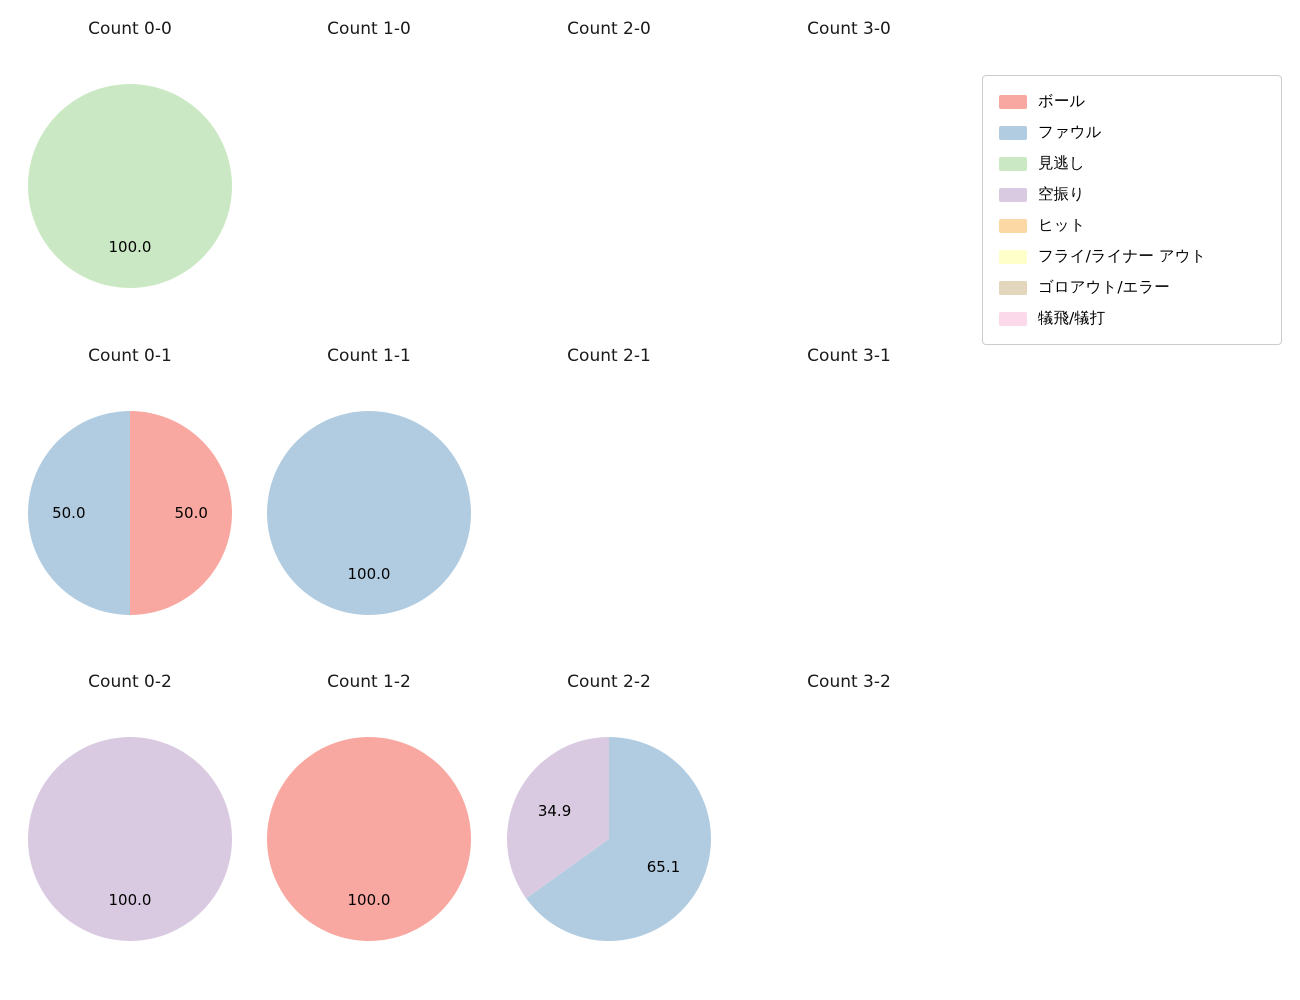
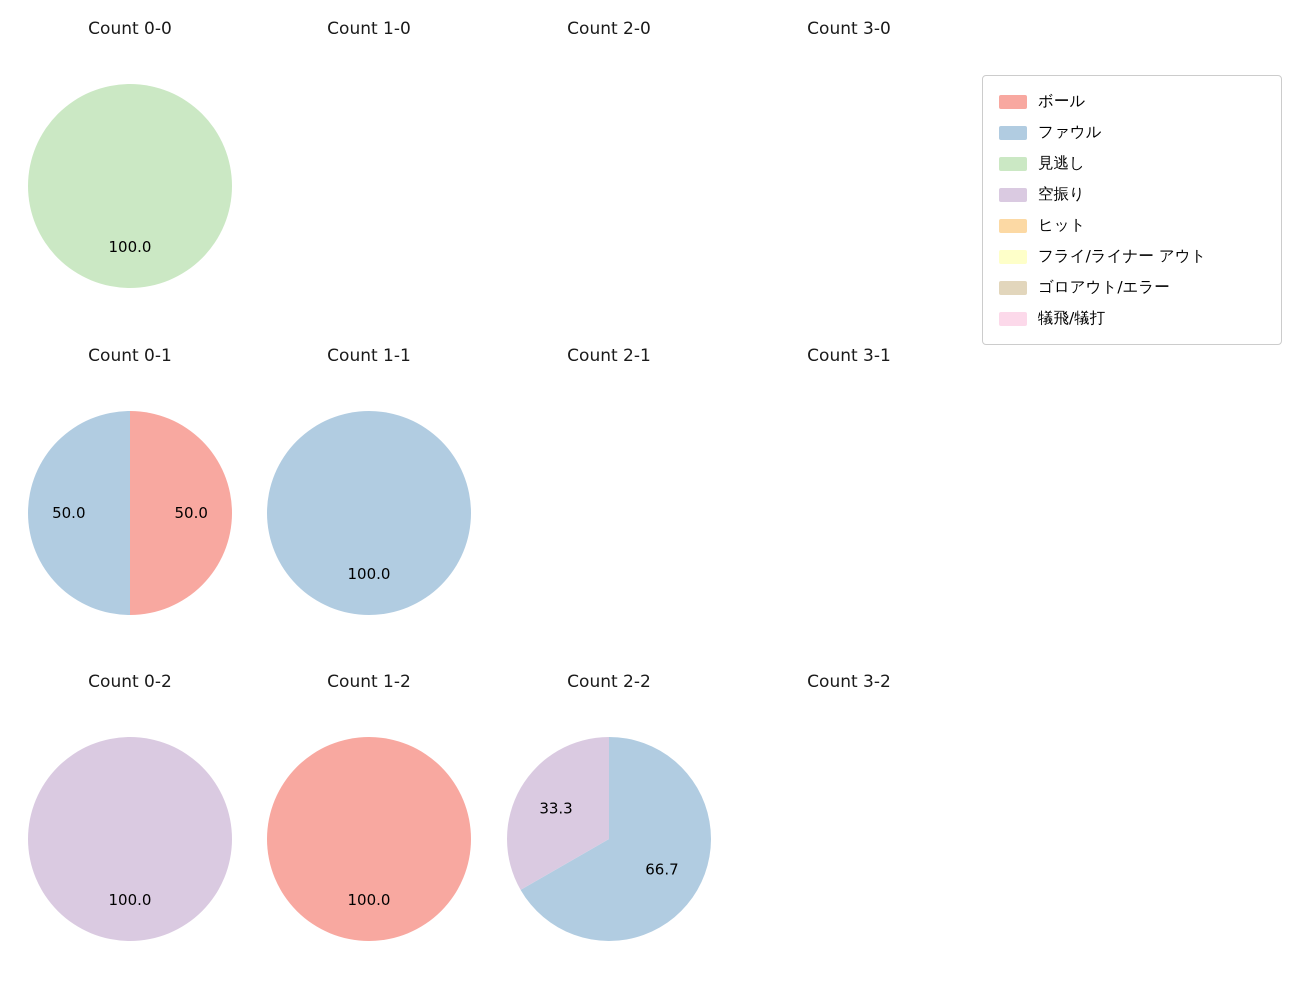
Count 2-2/ファウル: 65.1 -> 66.7
Count 2-2/空振り: 34.9 -> 33.3
